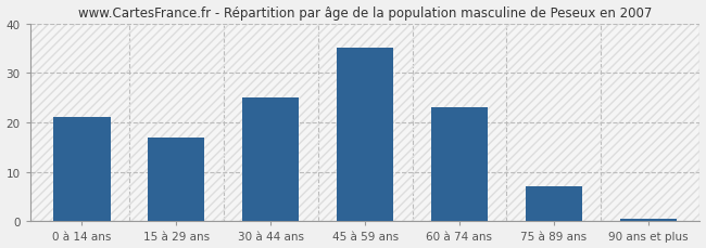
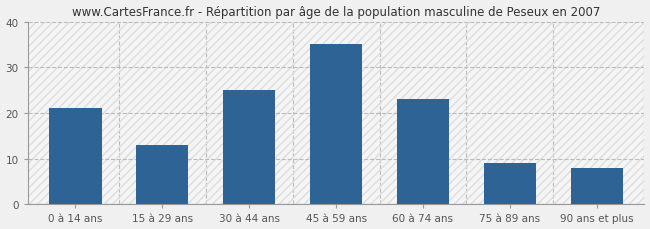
15 à 29 ans: 17.0 -> 13.0
75 à 89 ans: 7.0 -> 9.0
90 ans et plus: 0.5 -> 8.0
